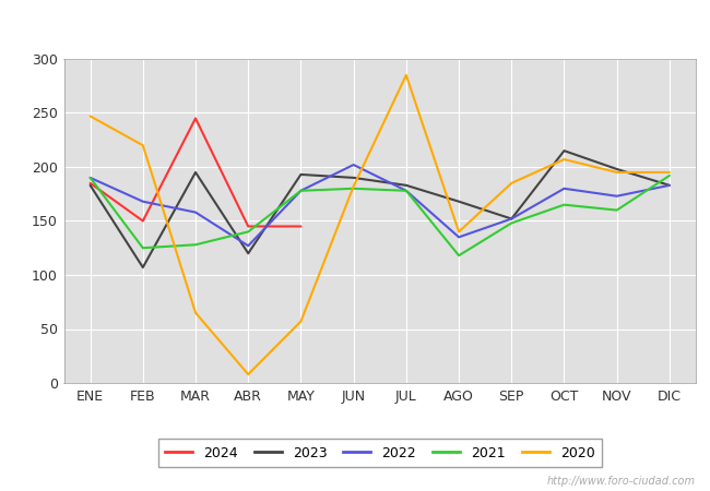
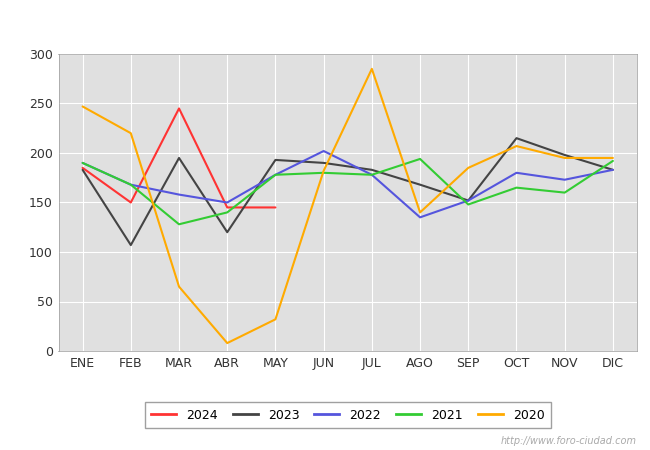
2021/FEB: 125 -> 168
2022/ABR: 127 -> 150
2020/MAY: 57 -> 32
2021/AGO: 118 -> 194
